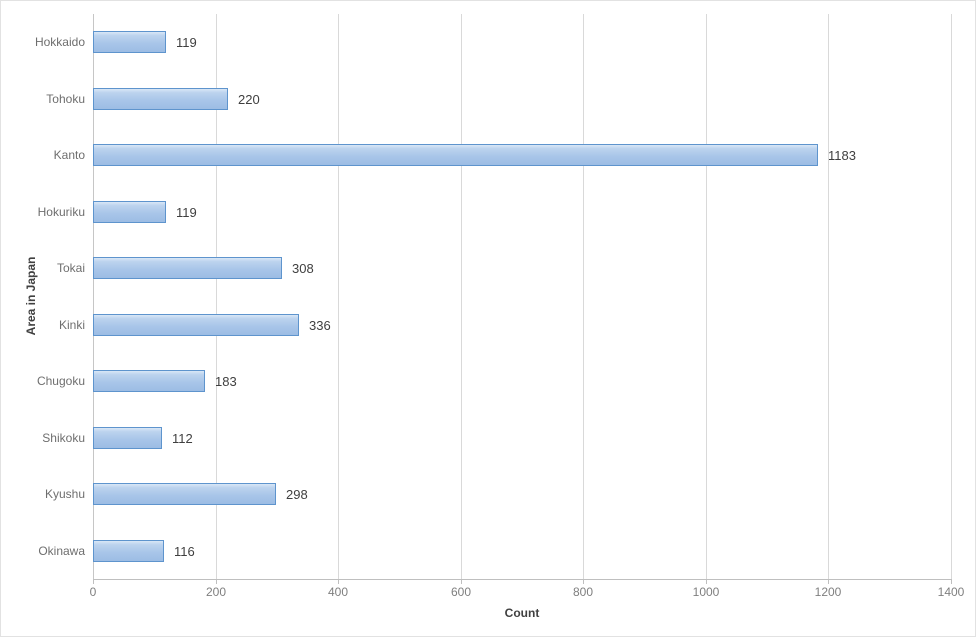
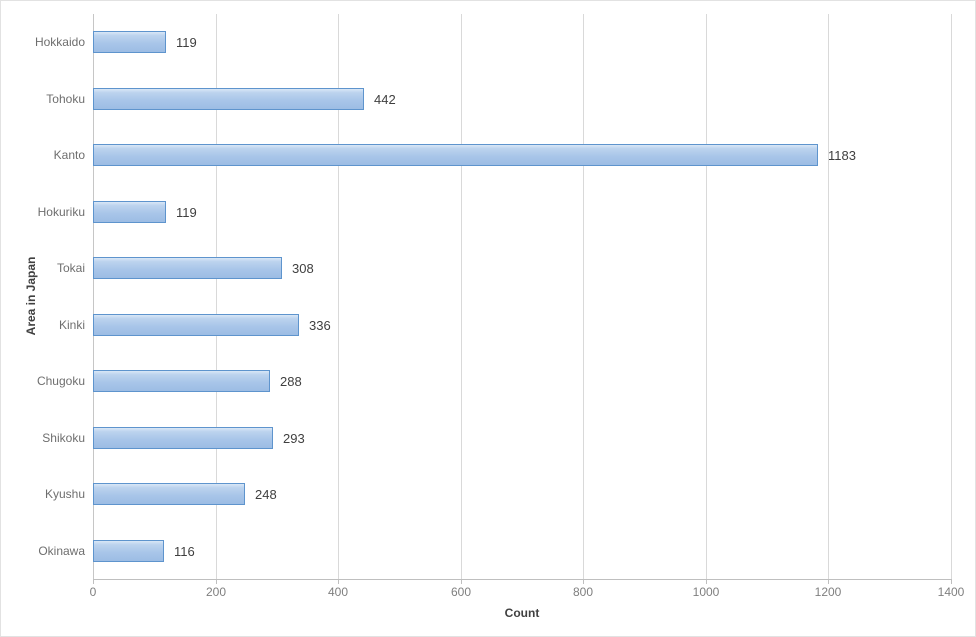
Tohoku: 220 -> 442
Chugoku: 183 -> 288
Shikoku: 112 -> 293
Kyushu: 298 -> 248
